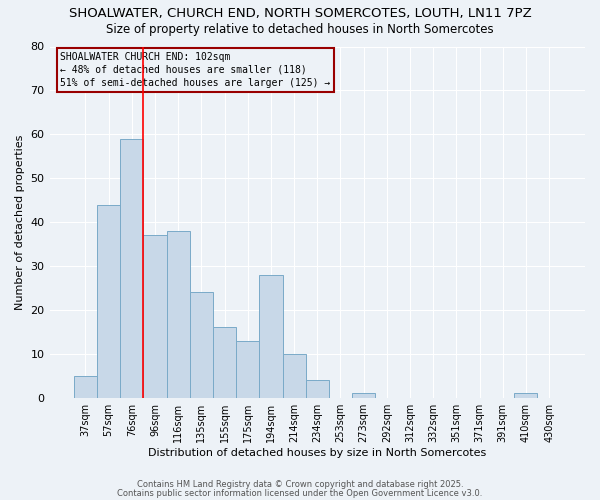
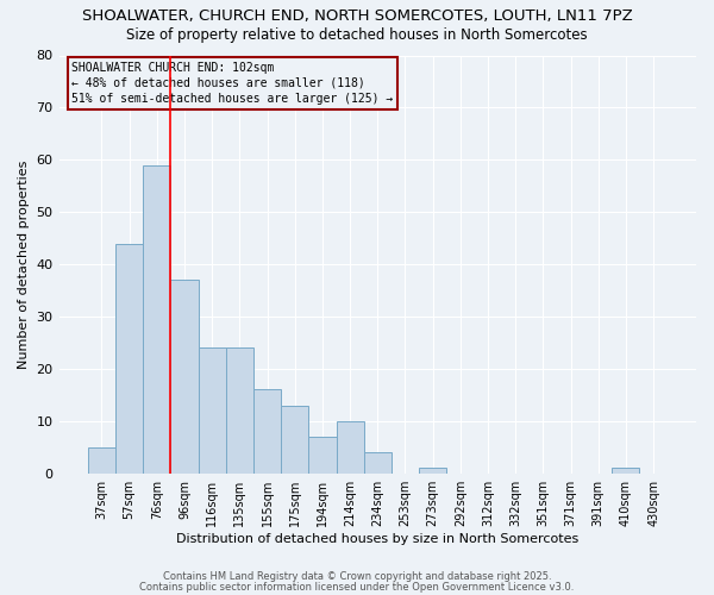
116sqm: 38 -> 24
194sqm: 28 -> 7
